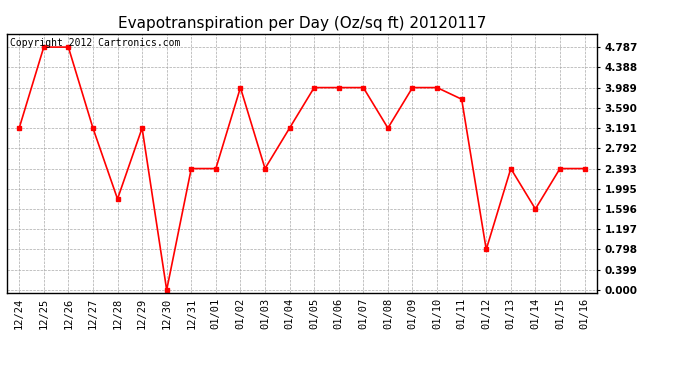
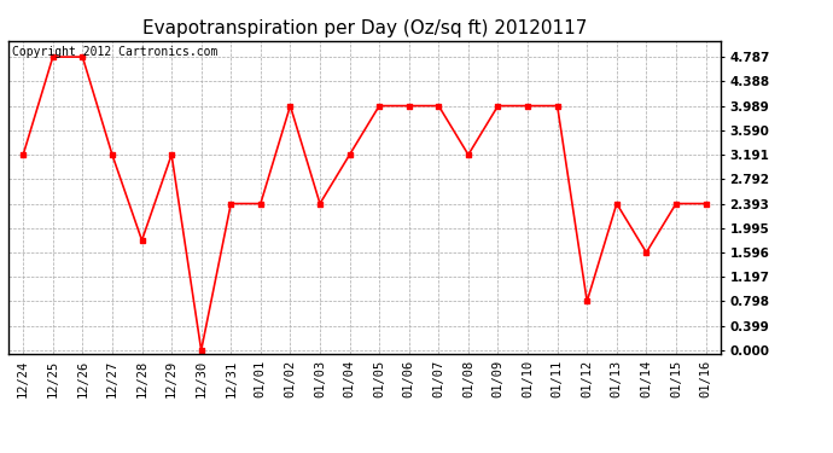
01/11: 3.76 -> 3.99
